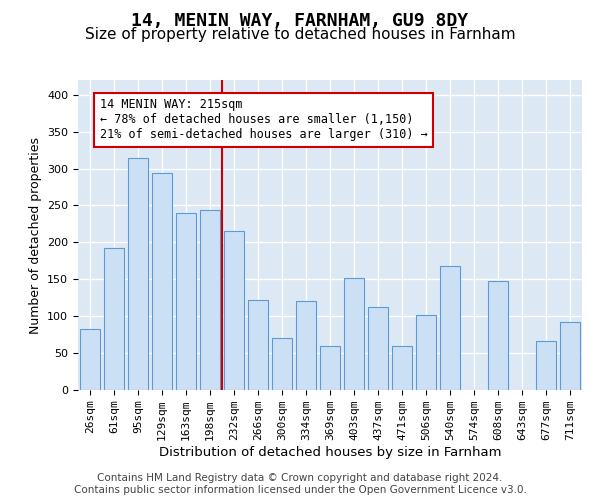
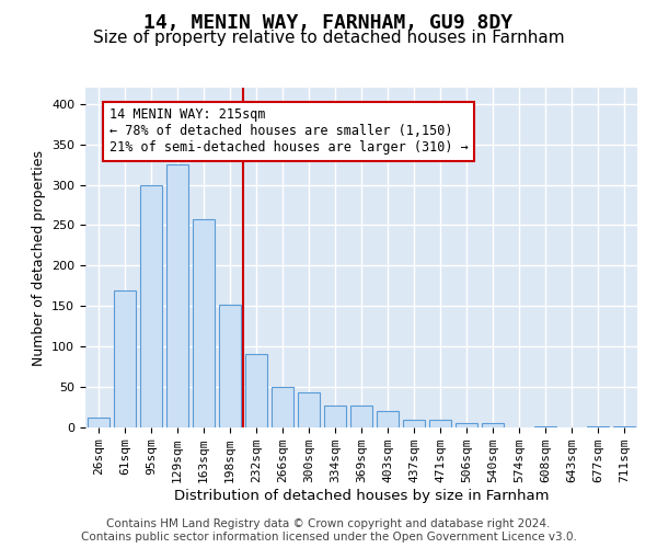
26sqm: 82 -> 12
61sqm: 192 -> 170
95sqm: 314 -> 300
129sqm: 294 -> 325
163sqm: 240 -> 258
198sqm: 244 -> 152
232sqm: 216 -> 91
266sqm: 122 -> 50
300sqm: 70 -> 43
334sqm: 120 -> 27
369sqm: 60 -> 27
403sqm: 152 -> 20
437sqm: 112 -> 10
471sqm: 60 -> 10
506sqm: 102 -> 5
540sqm: 168 -> 5
608sqm: 148 -> 2
677sqm: 66 -> 2
711sqm: 92 -> 2
